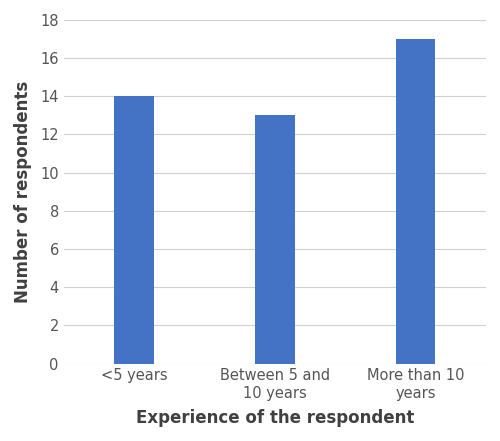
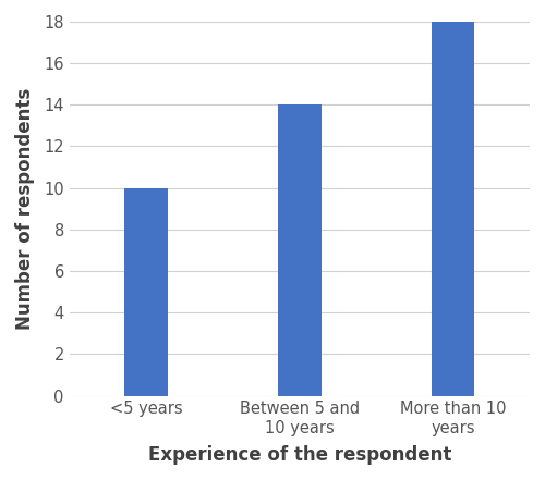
<5 years: 14 -> 10
Between 5 and 10 years: 13 -> 14
More than 10 years: 17 -> 18
